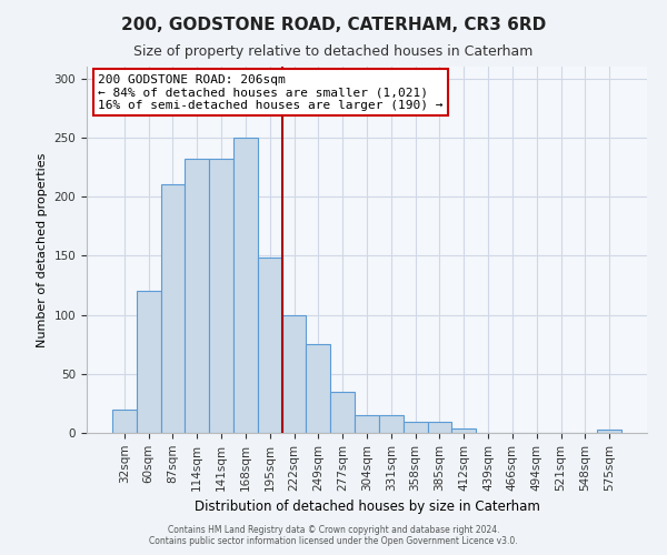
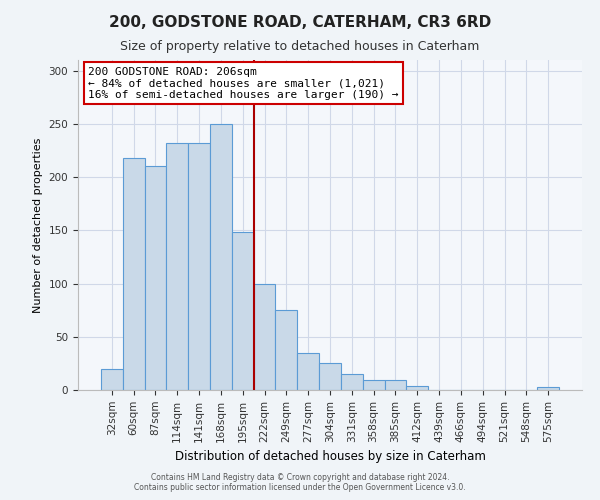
60sqm: 120 -> 218
304sqm: 15 -> 25
